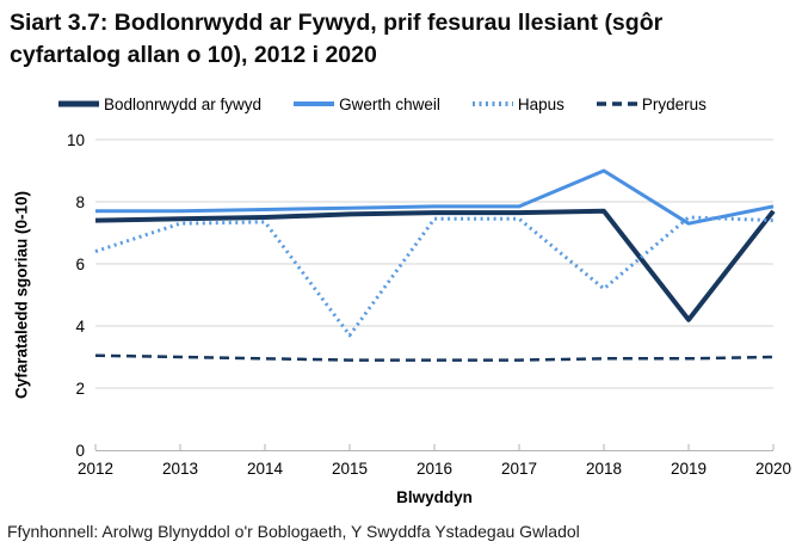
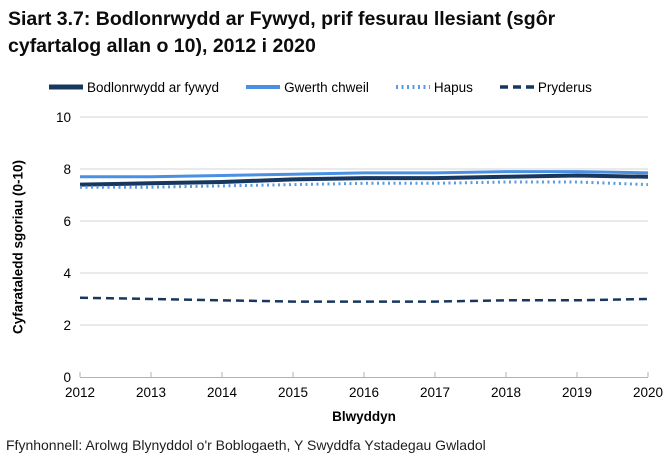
Hapus/2012: 6.4 -> 7.3
Hapus/2015: 3.7 -> 7.4
Gwerth chweil/2018: 9.0 -> 7.9
Hapus/2018: 5.2 -> 7.5
Bodlonrwydd ar fywyd/2019: 4.2 -> 7.8
Gwerth chweil/2019: 7.3 -> 7.9
